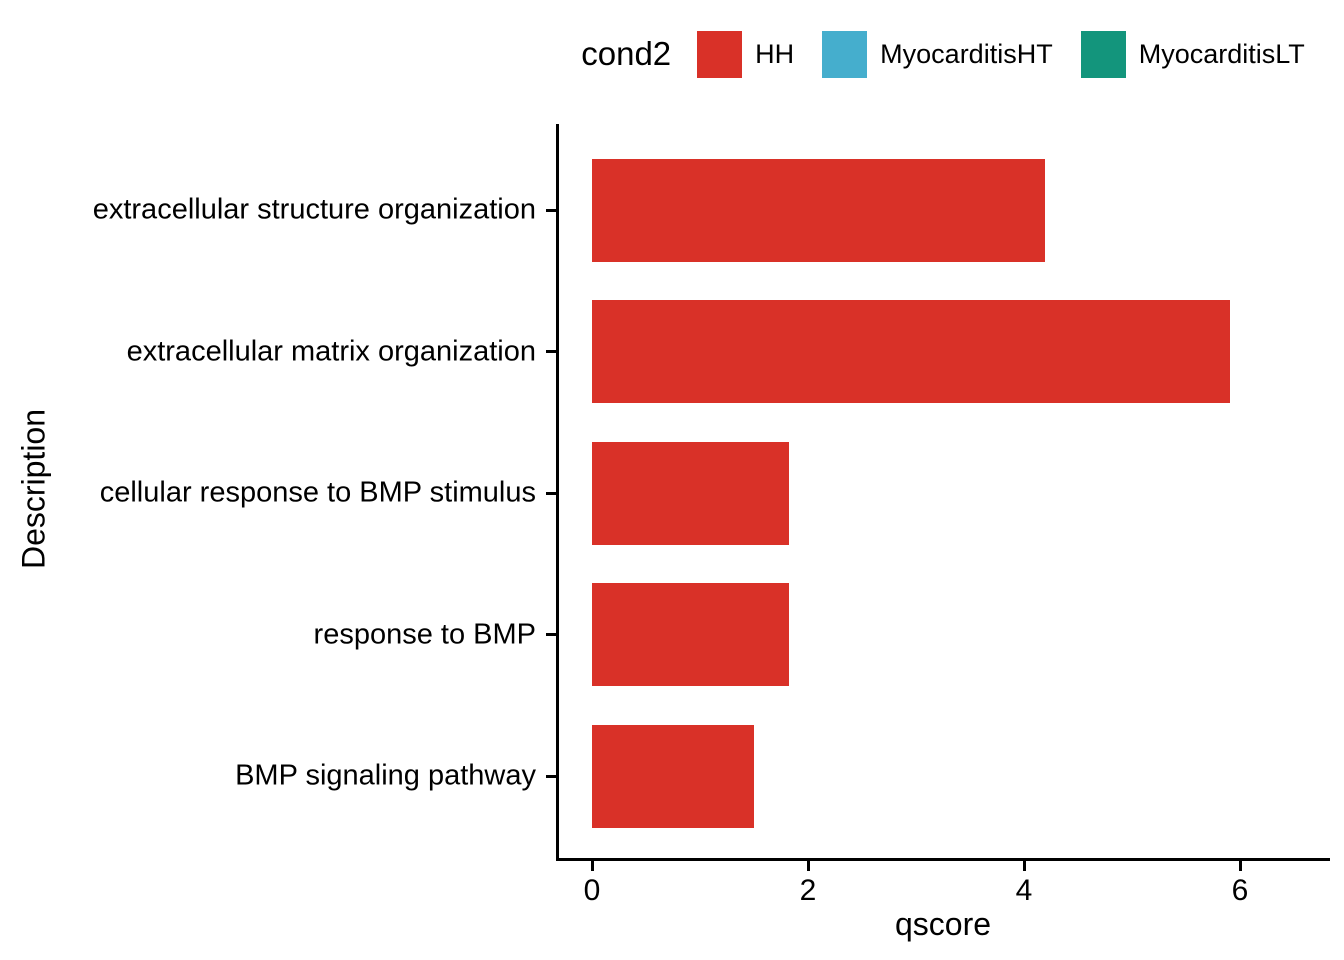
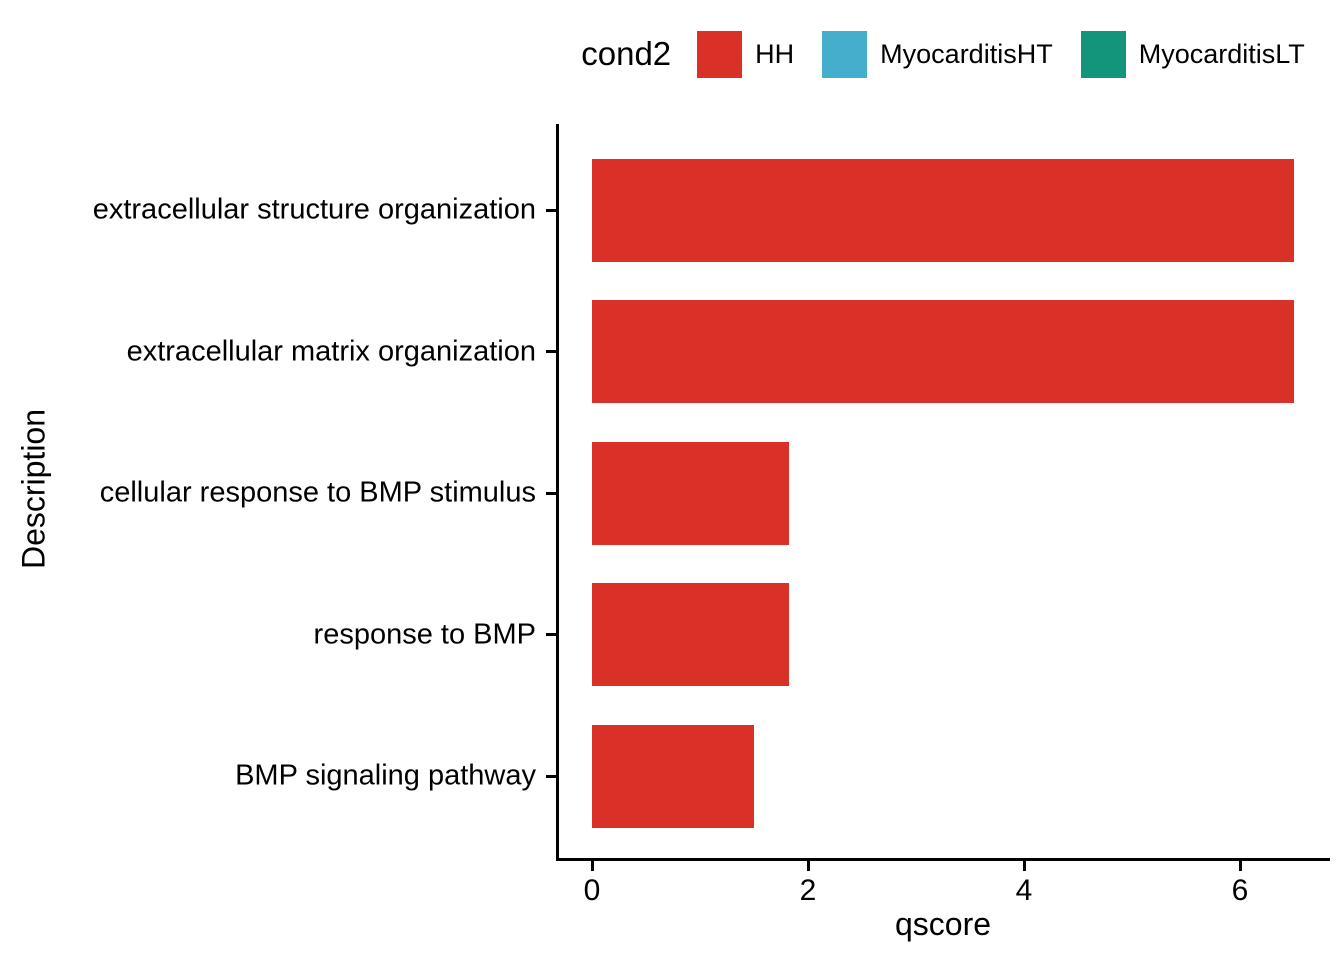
extracellular structure organization: 4.19 -> 6.50
extracellular matrix organization: 5.91 -> 6.50
